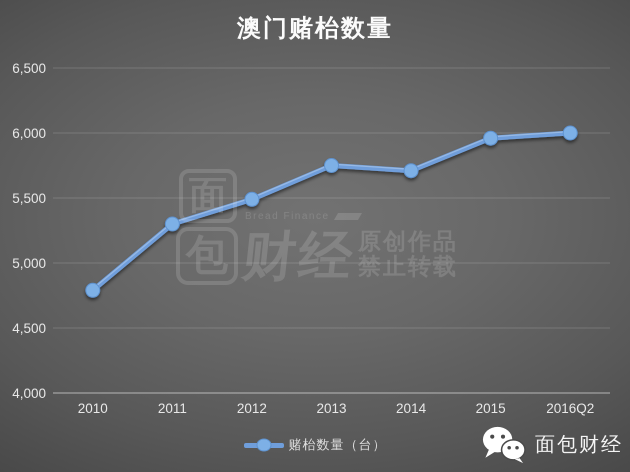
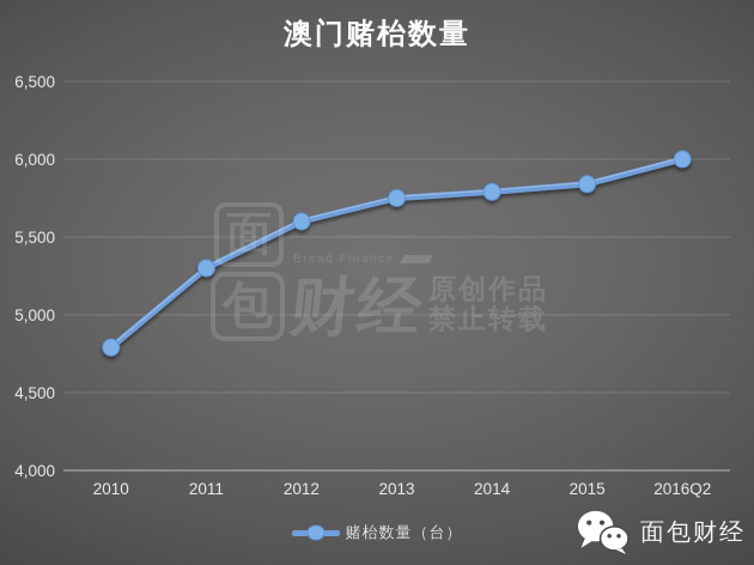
2012: 5490 -> 5600
2014: 5710 -> 5790
2015: 5960 -> 5840
